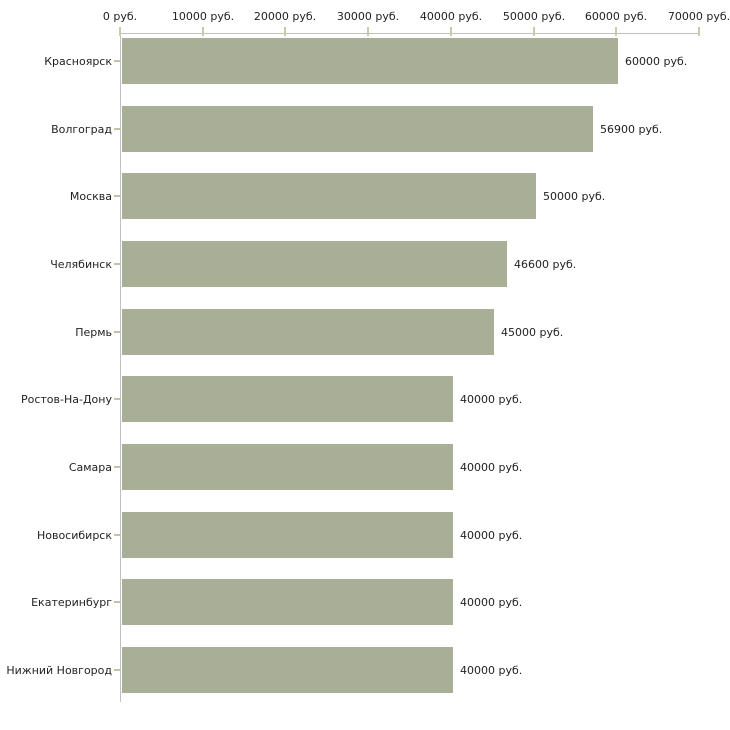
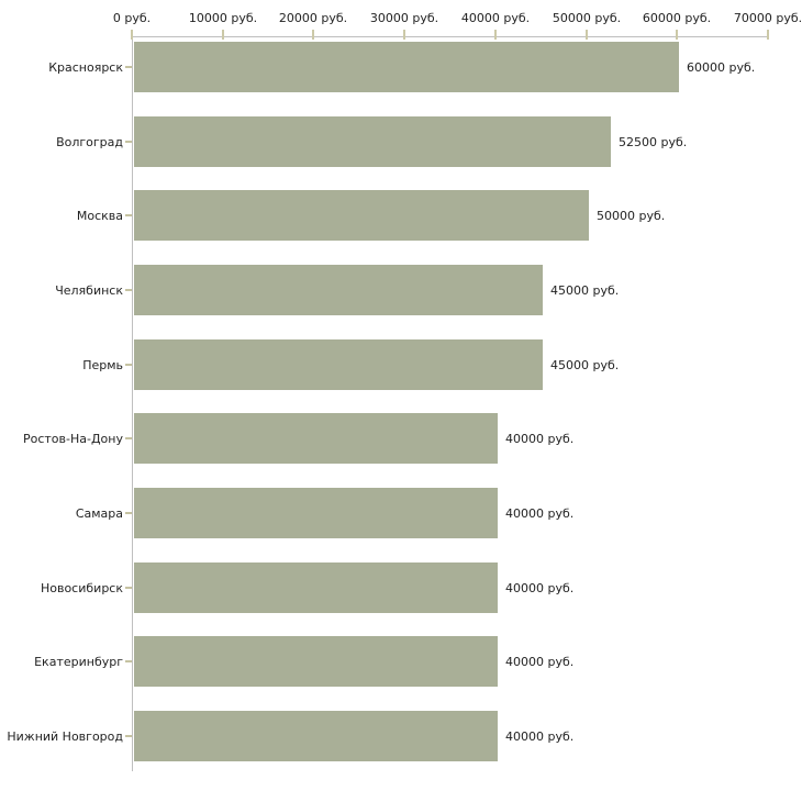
Волгоград: 56900 -> 52500
Челябинск: 46600 -> 45000
